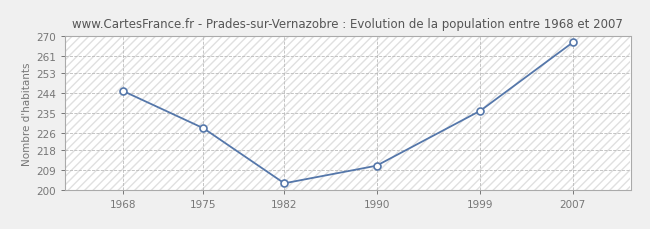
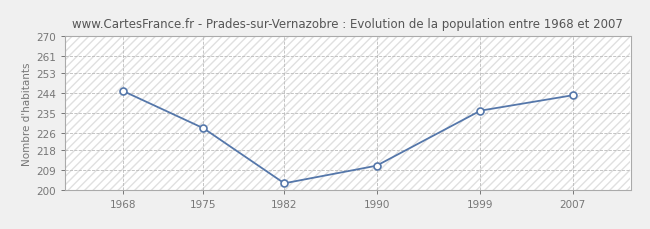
2007: 267 -> 243
